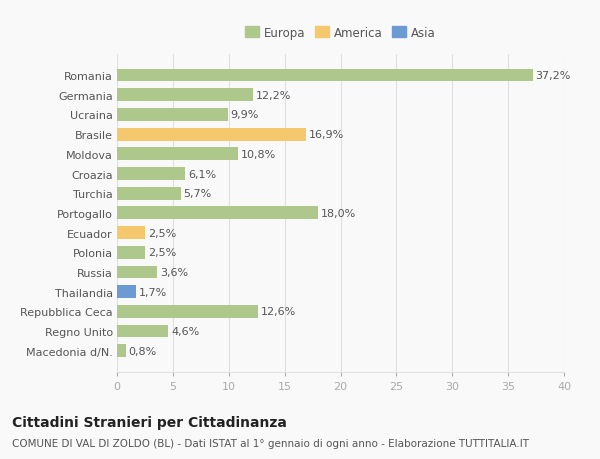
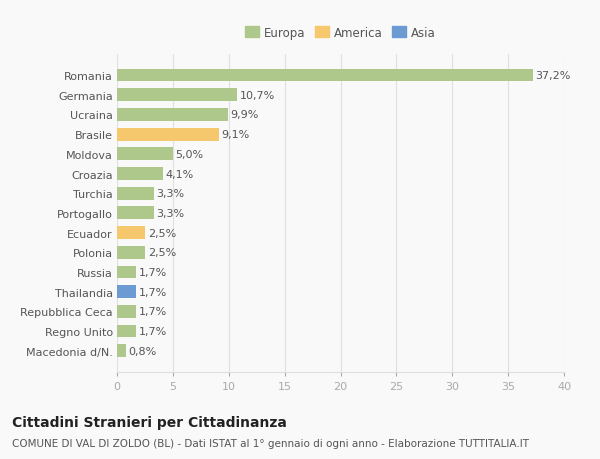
Germania: 12,2% -> 10,7%
Brasile: 16,9% -> 9,1%
Moldova: 10,8% -> 5,0%
Croazia: 6,1% -> 4,1%
Turchia: 5,7% -> 3,3%
Portogallo: 18,0% -> 3,3%
Russia: 3,6% -> 1,7%
Repubblica Ceca: 12,6% -> 1,7%
Regno Unito: 4,6% -> 1,7%
